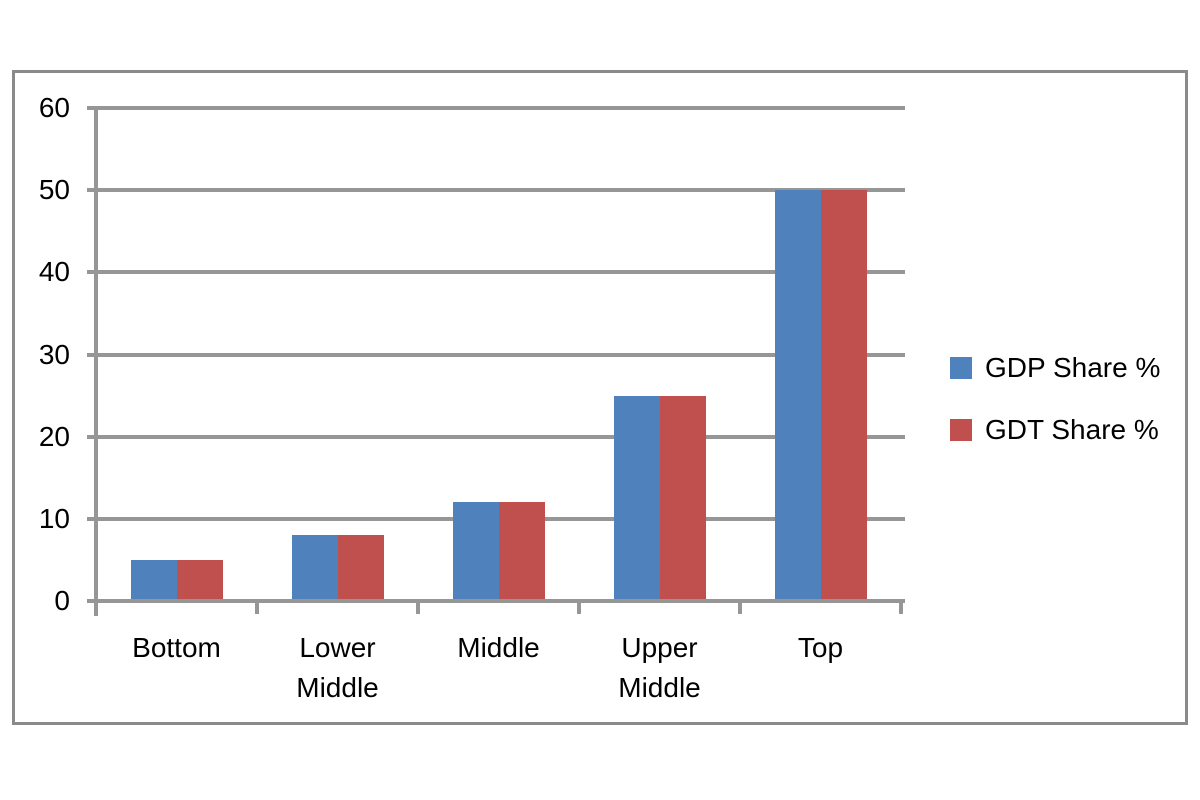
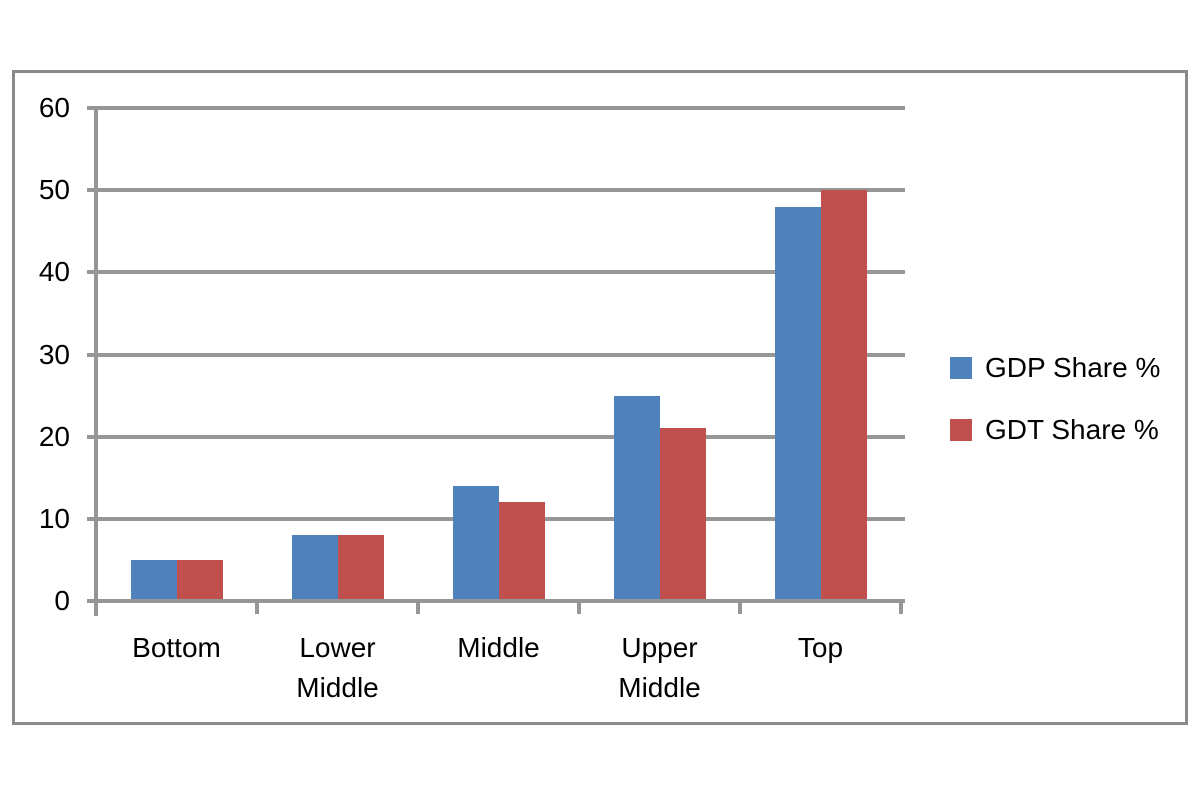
GDP Share %/Middle: 12 -> 14
GDT Share %/Upper Middle: 25 -> 21
GDP Share %/Top: 50 -> 48
